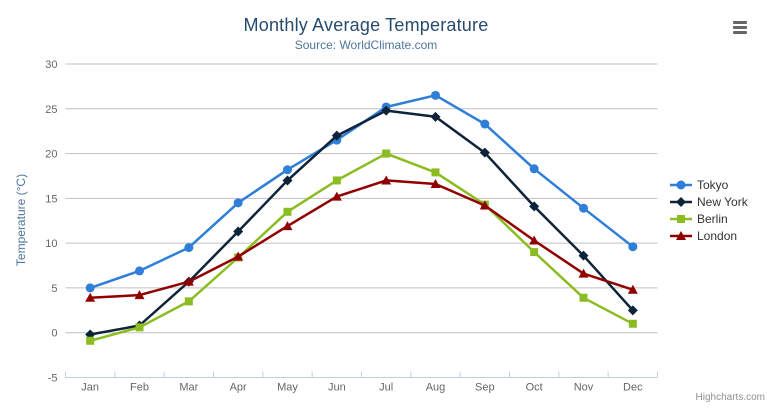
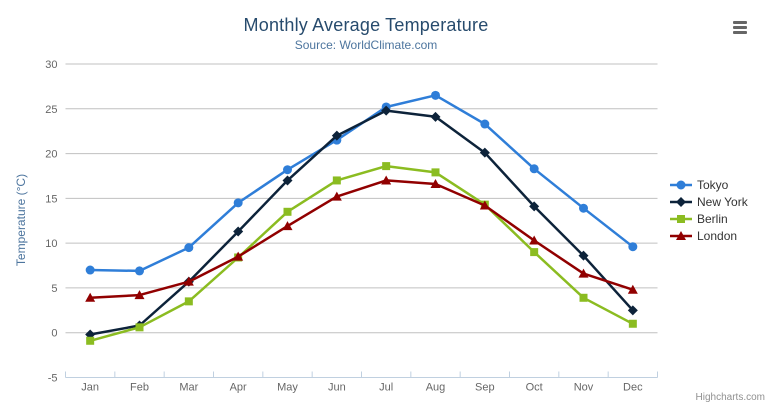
Tokyo/Jan: 5 -> 7
Berlin/Jul: 20 -> 19
